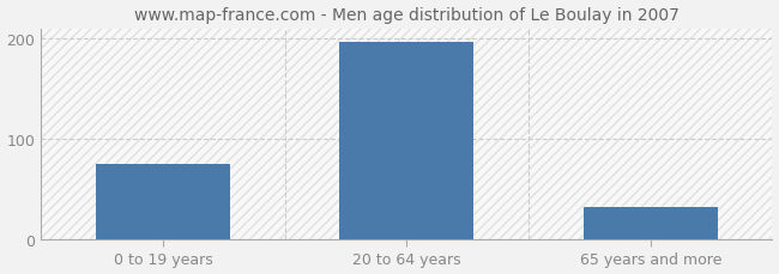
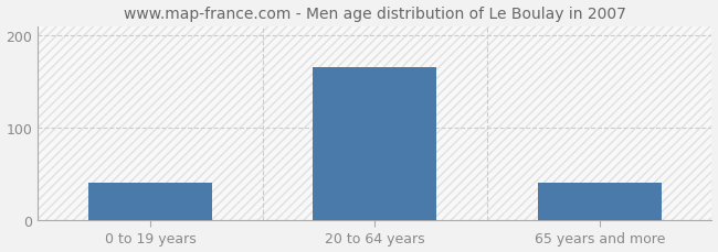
0 to 19 years: 75 -> 40
20 to 64 years: 197 -> 166
65 years and more: 32 -> 40
